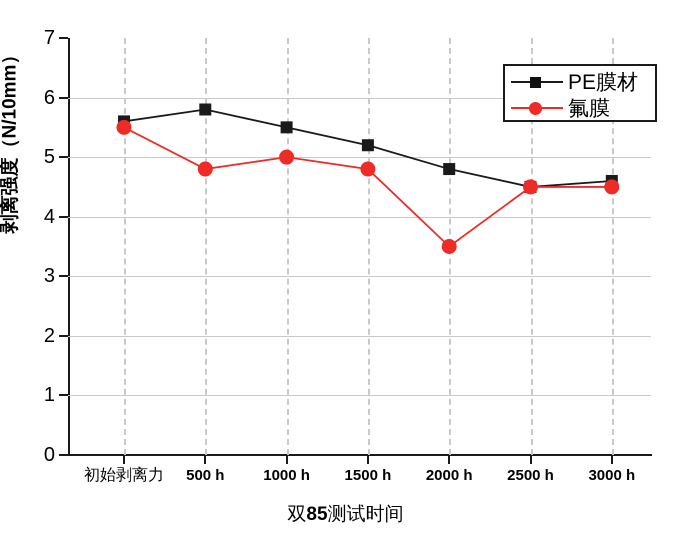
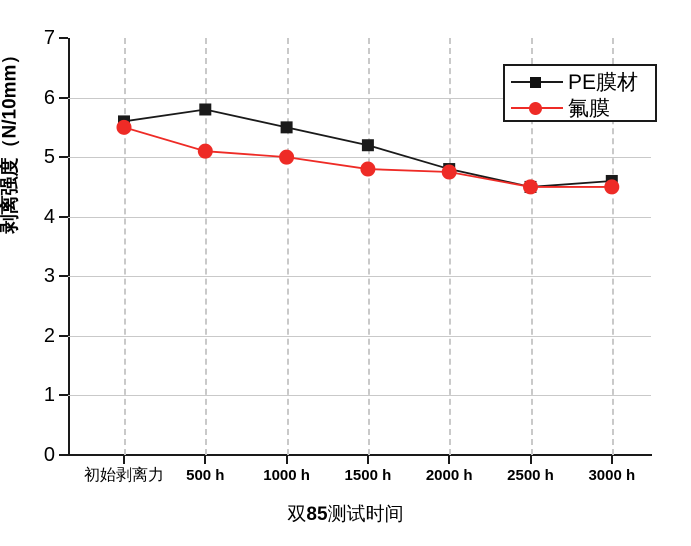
氟膜/500 h: 4.8 -> 5.1
氟膜/2000 h: 3.5 -> 4.8
